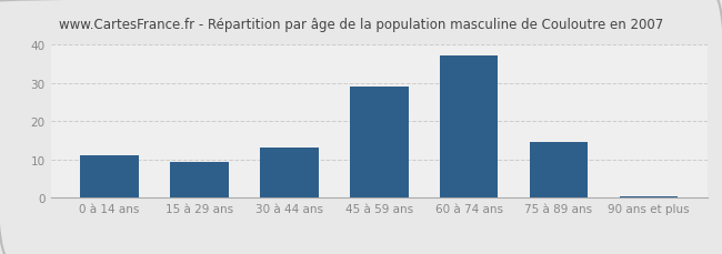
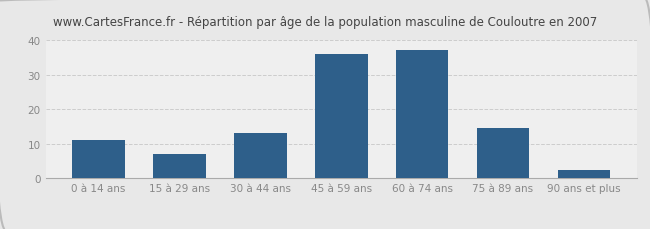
15 à 29 ans: 9.3 -> 7.0
45 à 59 ans: 29.0 -> 36.0
90 ans et plus: 0.4 -> 2.5
